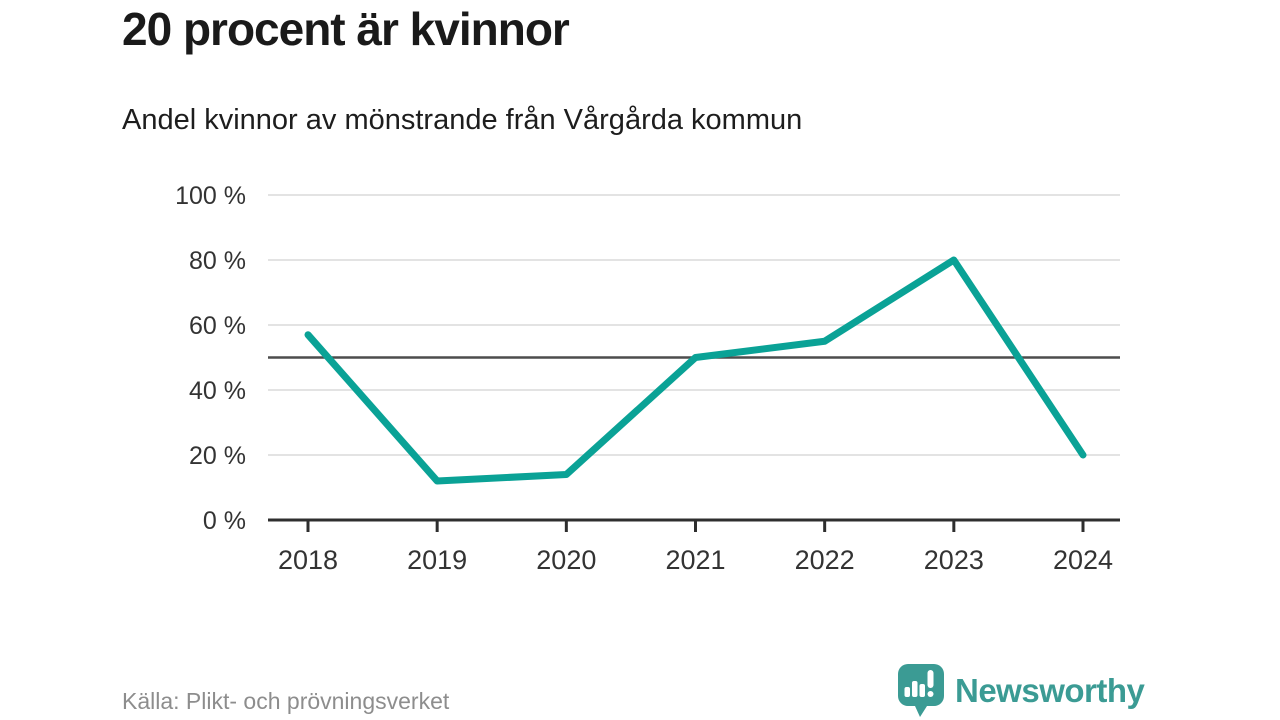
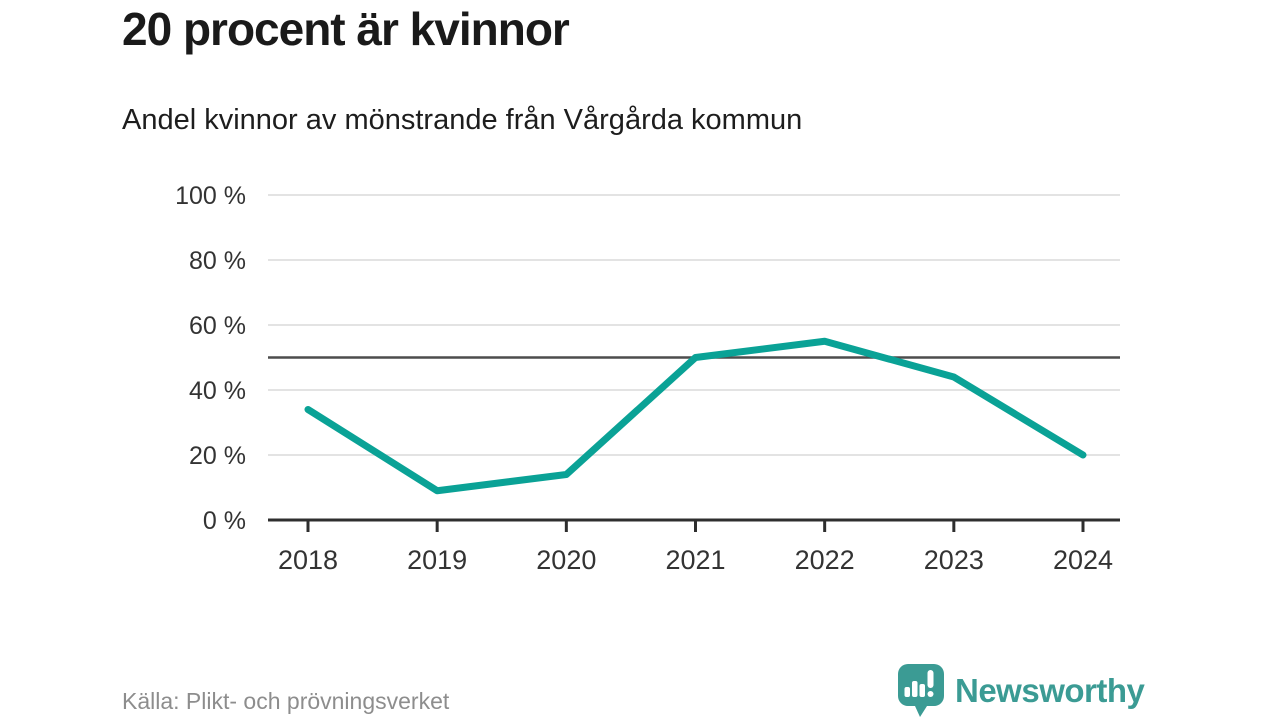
2018: 57% -> 34%
2019: 12% -> 9%
2023: 80% -> 44%
